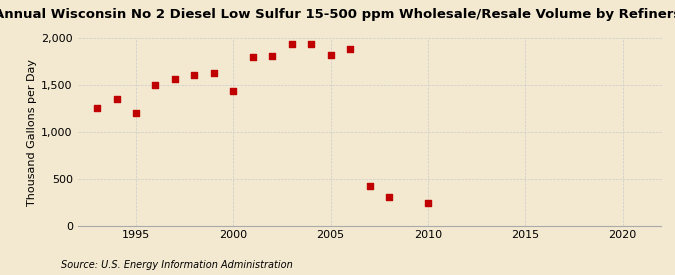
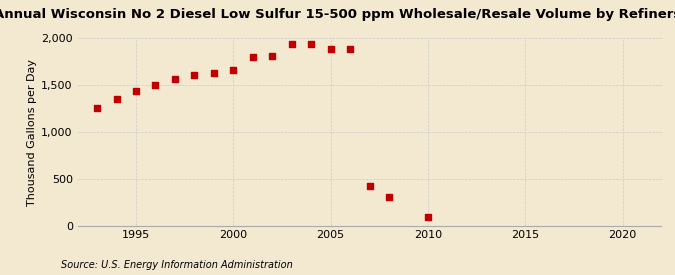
1995: 1,200 -> 1,440
2000: 1,440 -> 1,660
2005: 1,820 -> 1,880
2010: 240 -> 90
